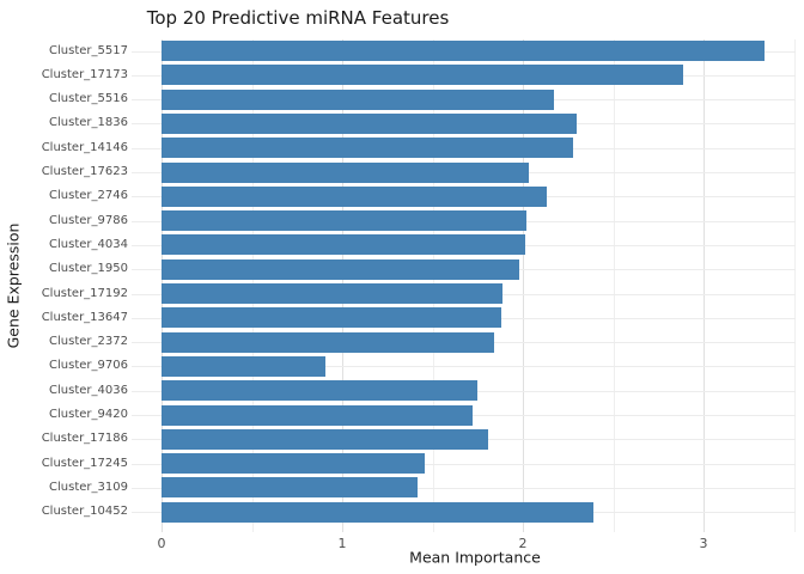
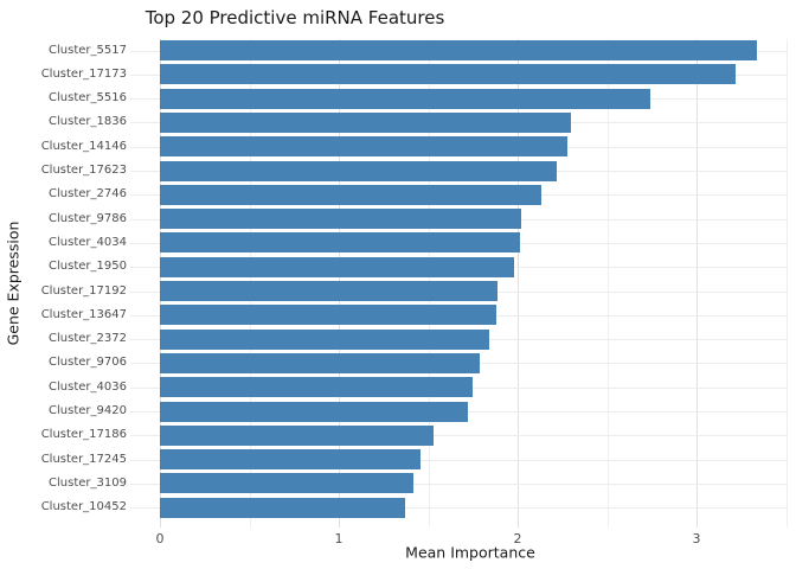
Cluster_17173: 2.89 -> 3.22
Cluster_5516: 2.17 -> 2.74
Cluster_17623: 2.03 -> 2.22
Cluster_9706: 0.91 -> 1.79
Cluster_17186: 1.81 -> 1.53
Cluster_10452: 2.39 -> 1.37
